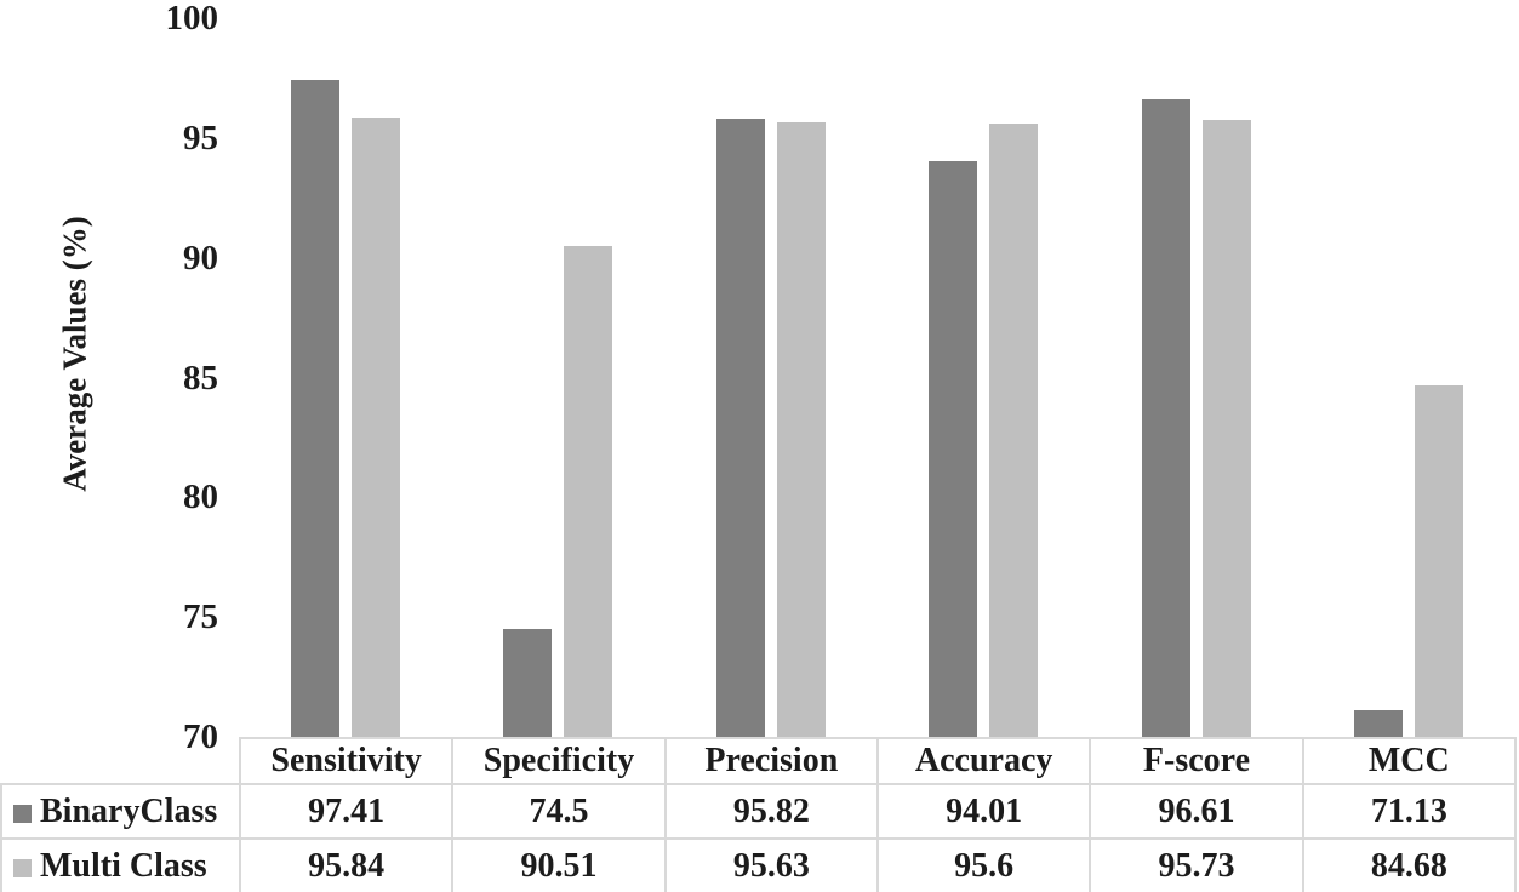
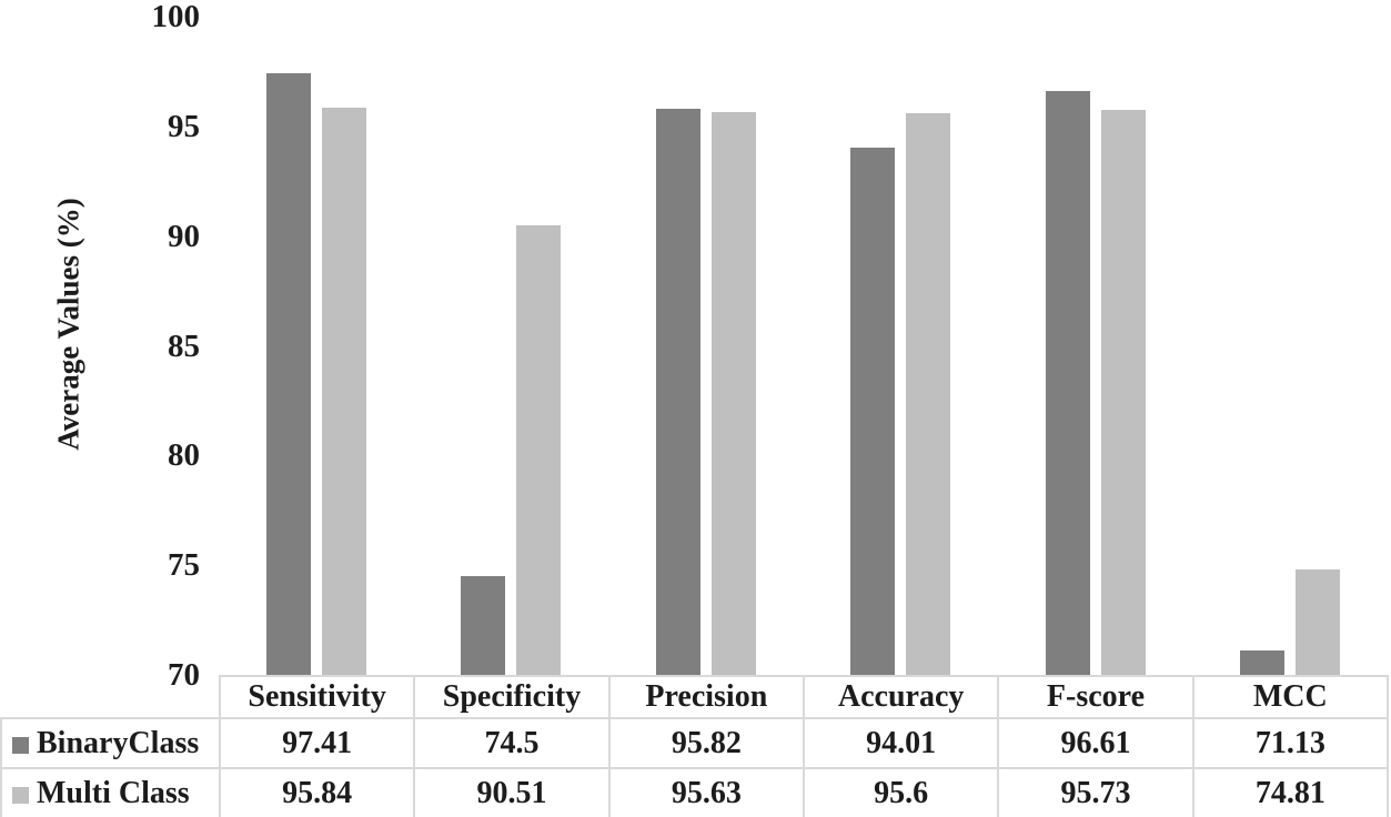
Multi Class/MCC: 84.68 -> 74.81
